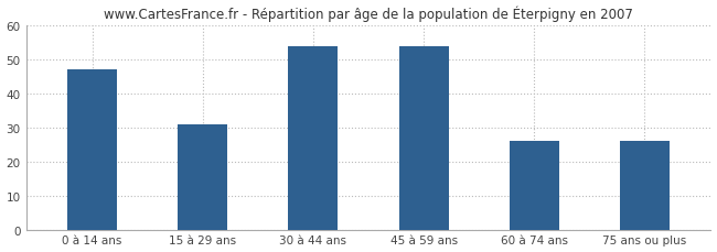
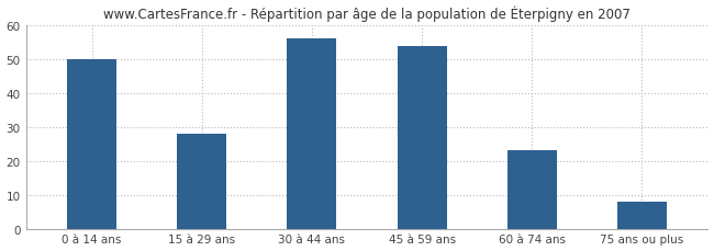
0 à 14 ans: 47 -> 50
15 à 29 ans: 31 -> 28
30 à 44 ans: 54 -> 56
60 à 74 ans: 26 -> 23
75 ans ou plus: 26 -> 8
